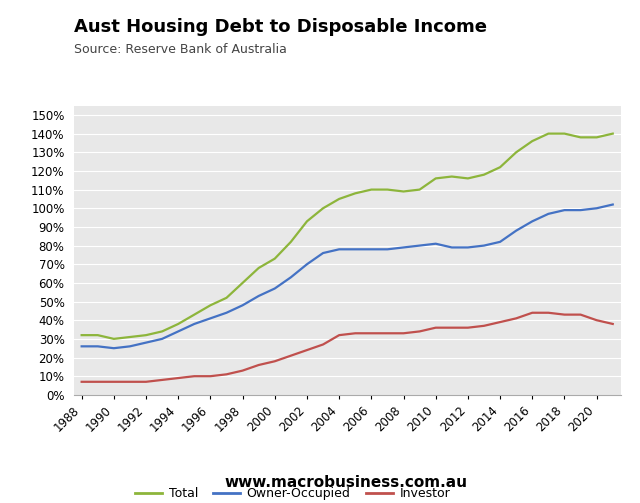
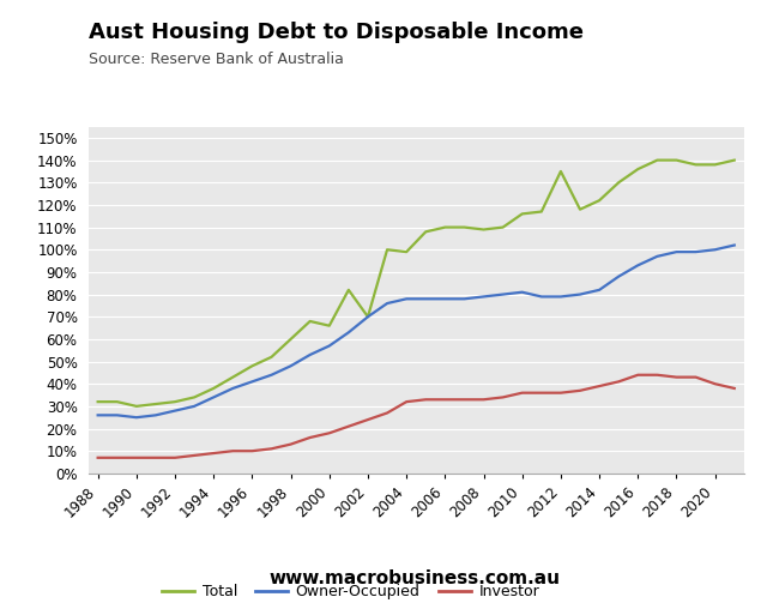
Total/2000: 73% -> 66%
Total/2002: 93% -> 70%
Total/2004: 105% -> 99%
Total/2012: 116% -> 135%
